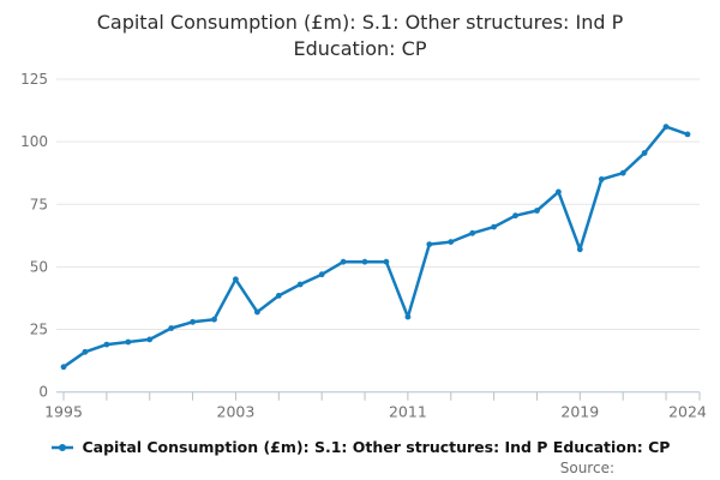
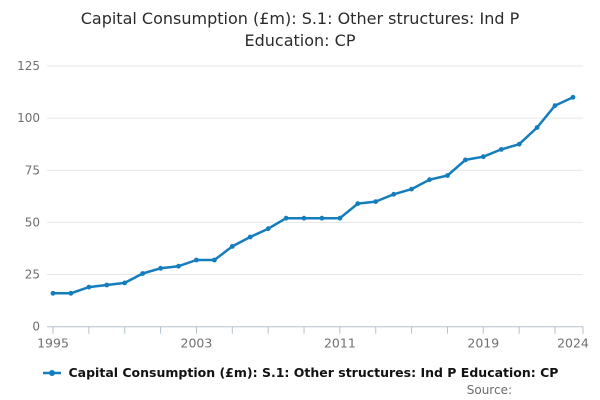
1995: 10 -> 16
2003: 45 -> 32
2011: 30 -> 52
2019: 57 -> 82
2024: 103 -> 110
